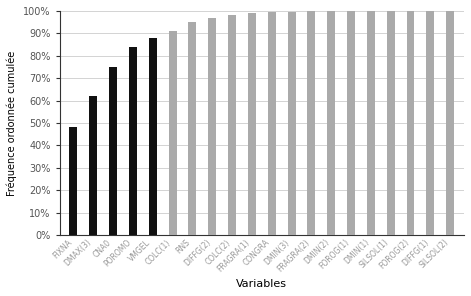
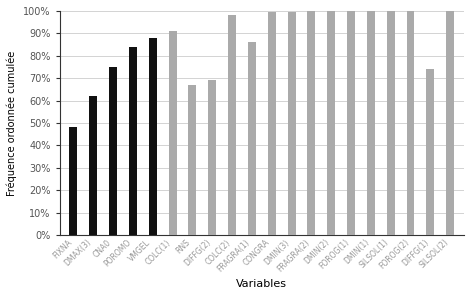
RNS: 95.0% -> 67.0%
DIFFG(2): 97.0% -> 69.0%
FRAGRA(1): 99.0% -> 86.0%
DIFFG(1): 100.0% -> 74.0%
